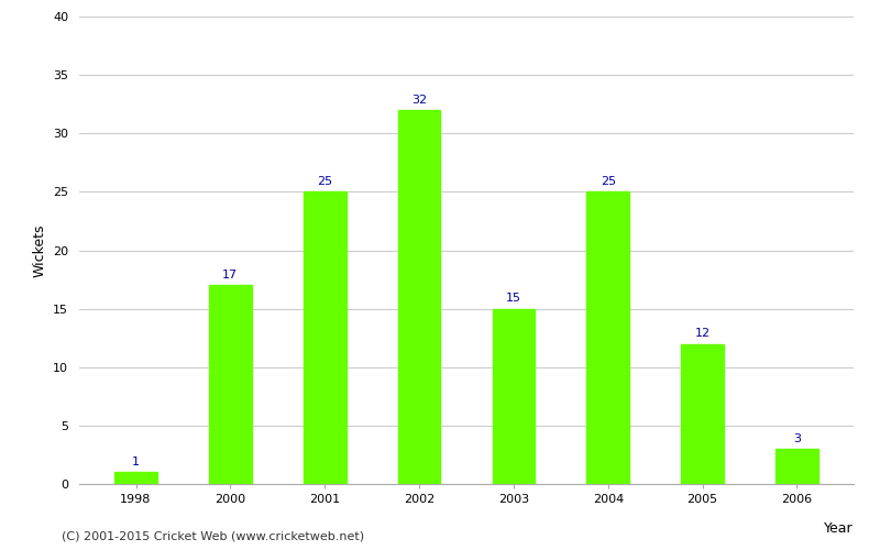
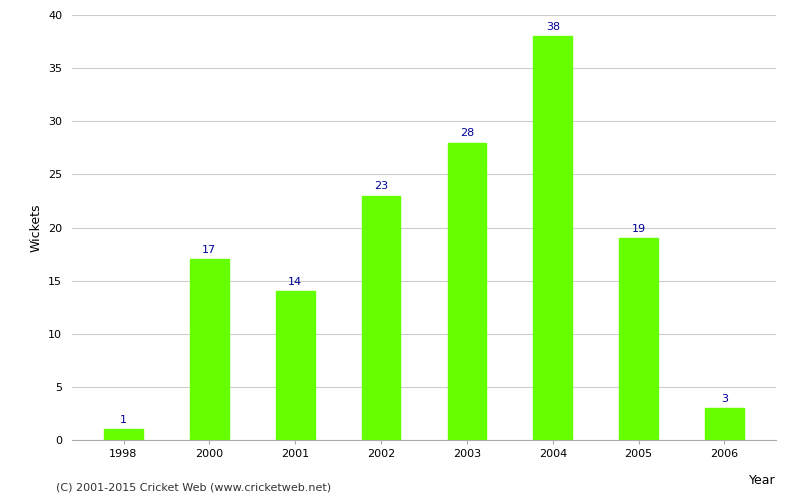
2001: 25 -> 14
2002: 32 -> 23
2003: 15 -> 28
2004: 25 -> 38
2005: 12 -> 19
